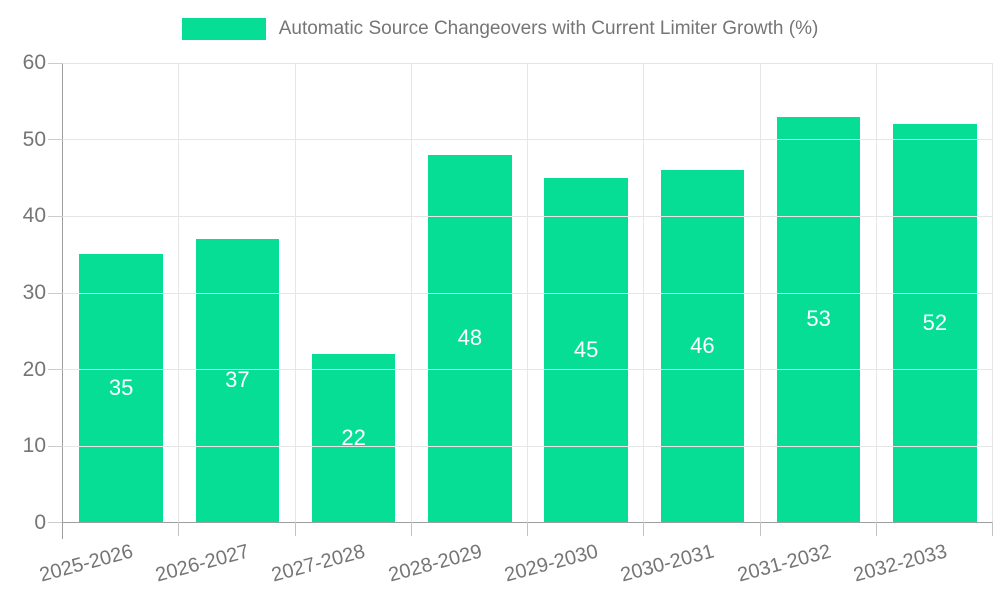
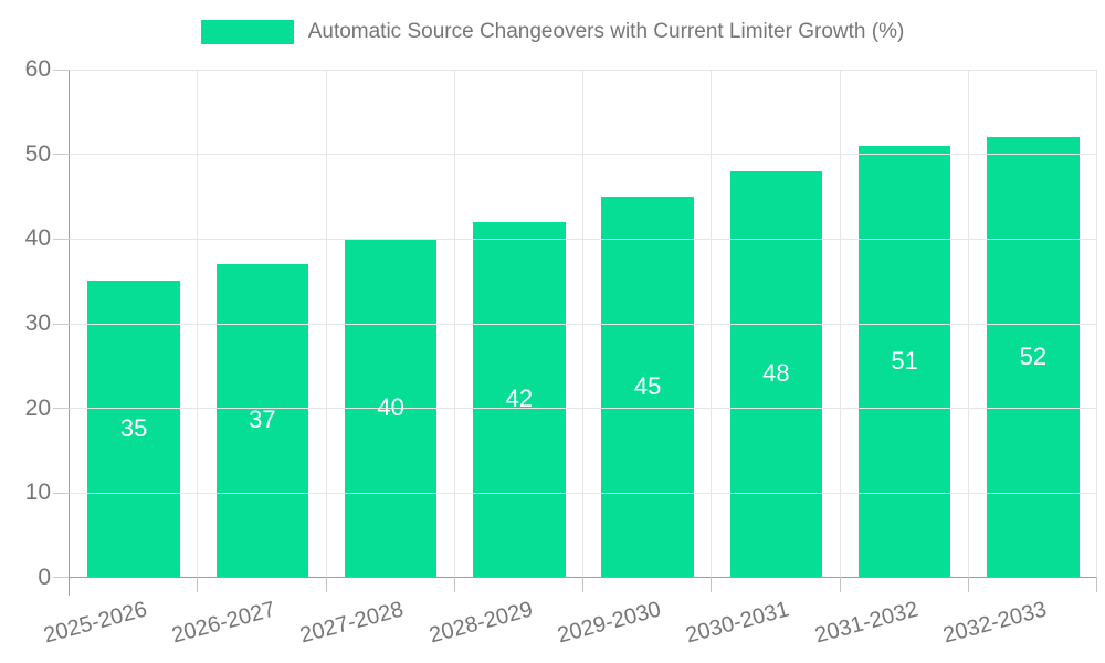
2027-2028: 22 -> 40
2028-2029: 48 -> 42
2030-2031: 46 -> 48
2031-2032: 53 -> 51
